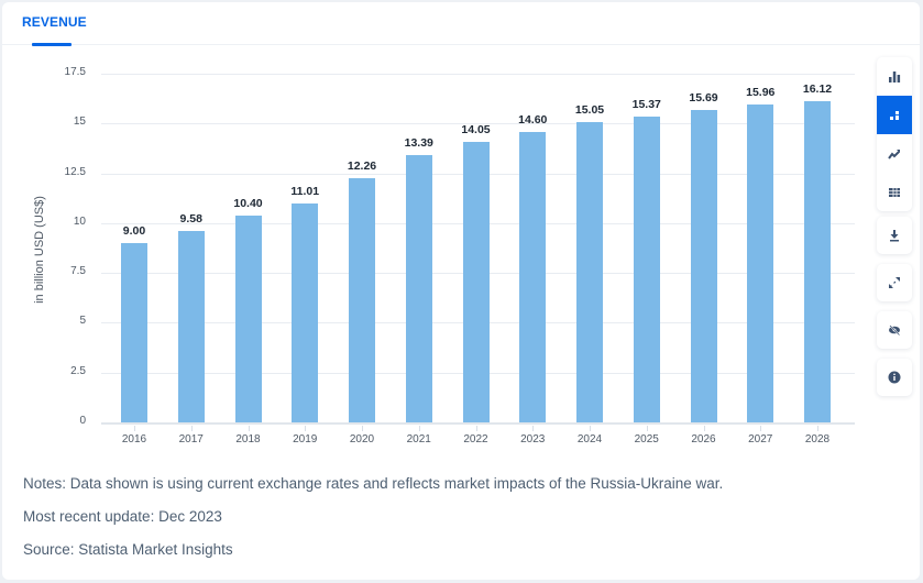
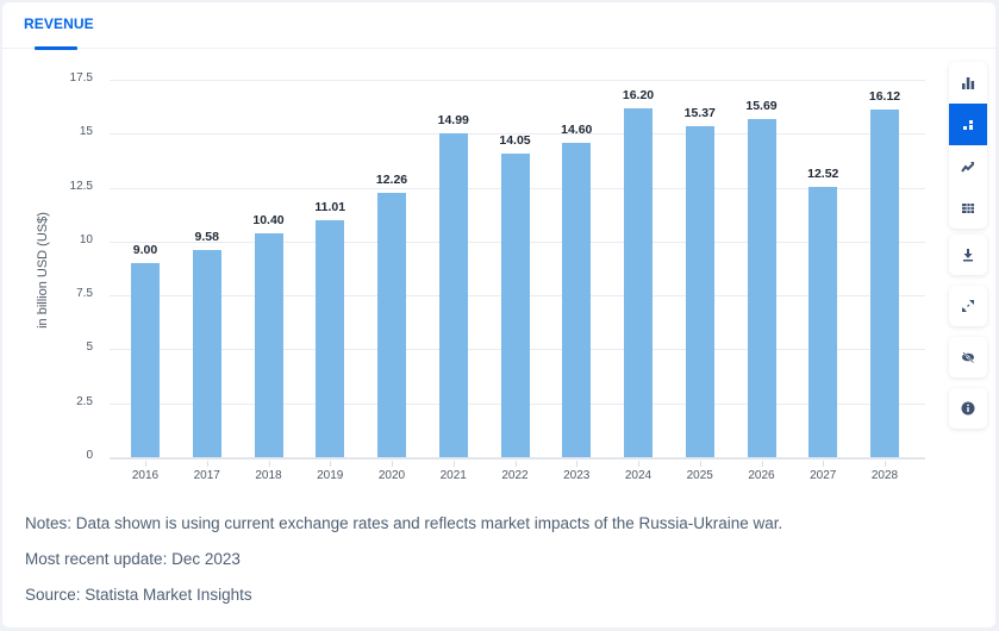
2021: 13.39 -> 14.99
2024: 15.05 -> 16.20
2027: 15.96 -> 12.52
